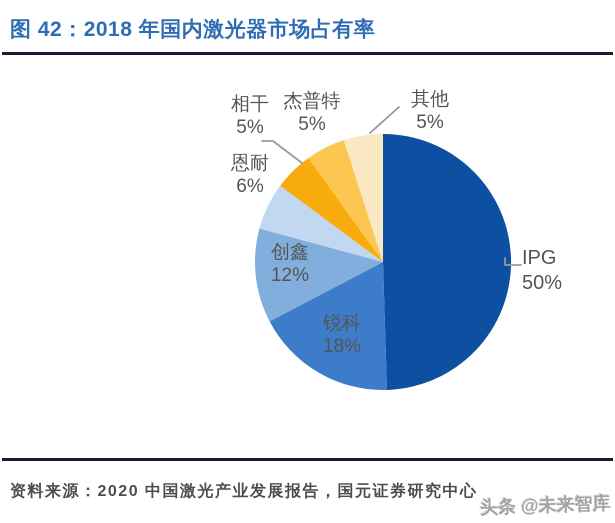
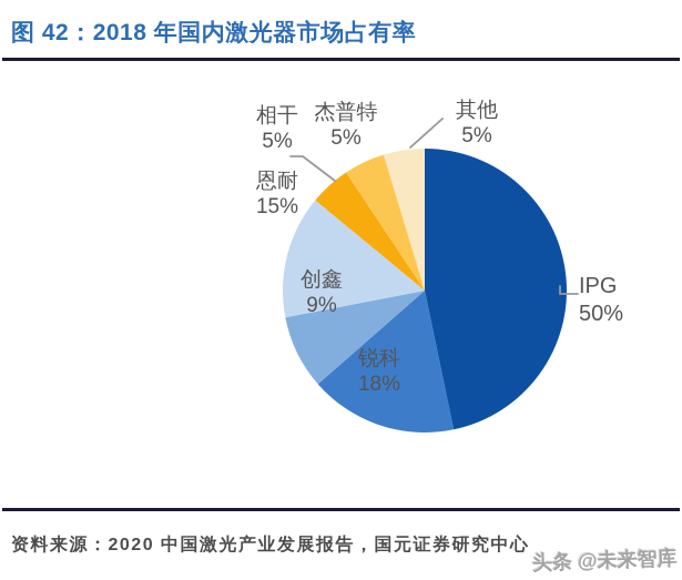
创鑫: 12% -> 9%
恩耐: 6% -> 15%
